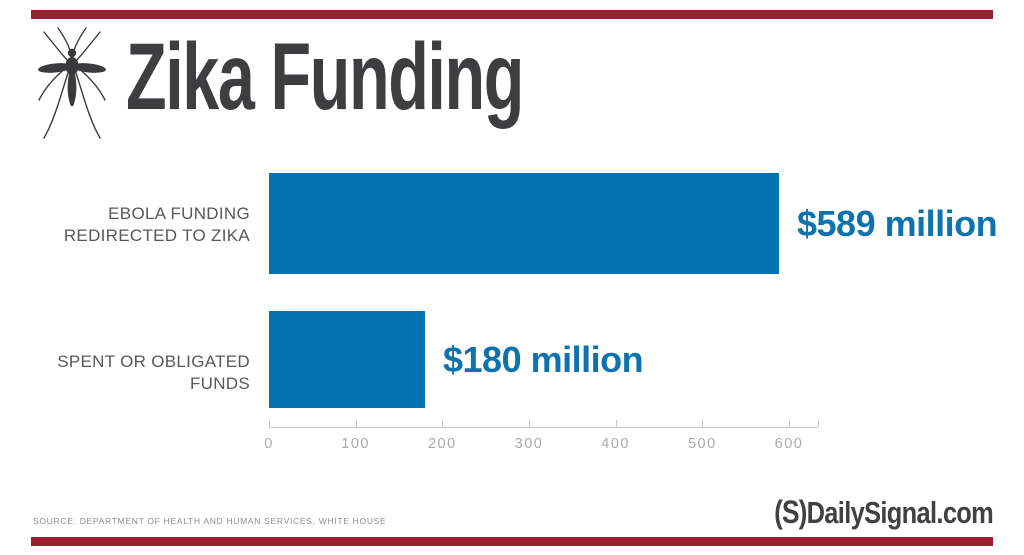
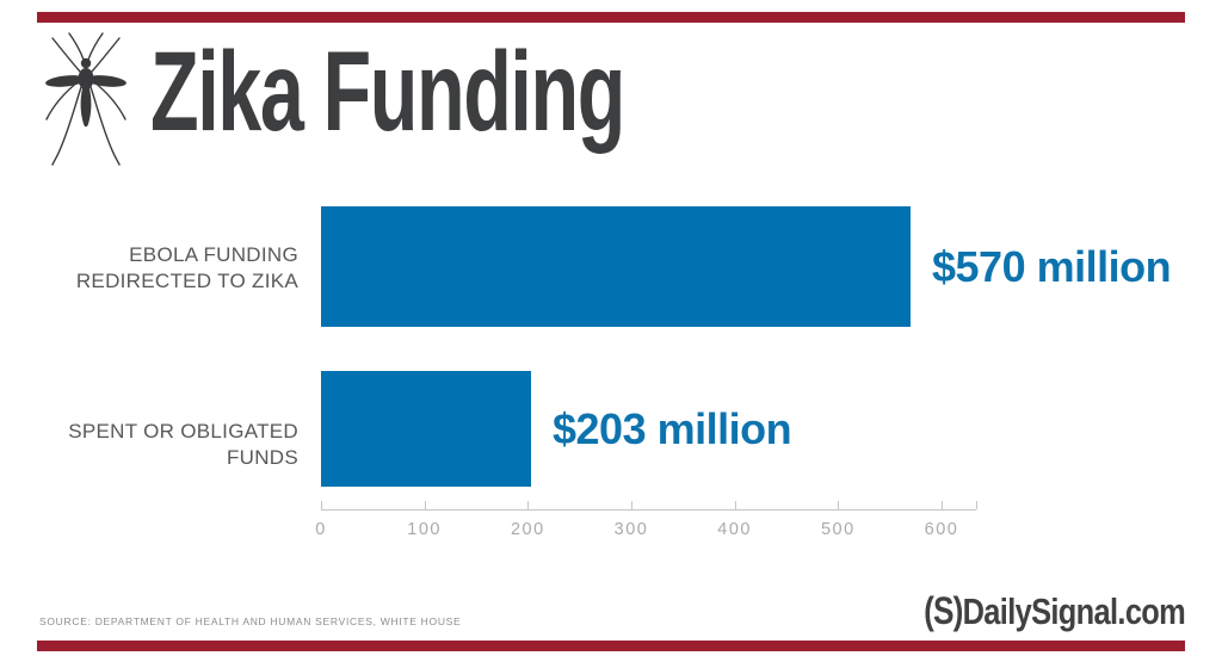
EBOLA FUNDING REDIRECTED TO ZIKA: $589 -> $570
SPENT OR OBLIGATED FUNDS: $180 -> $203
